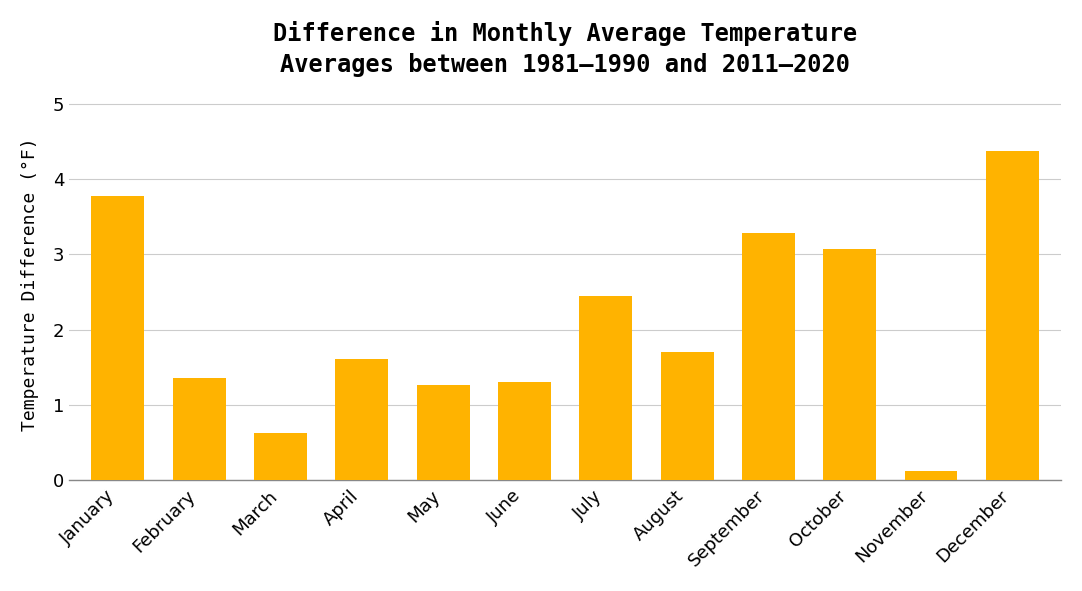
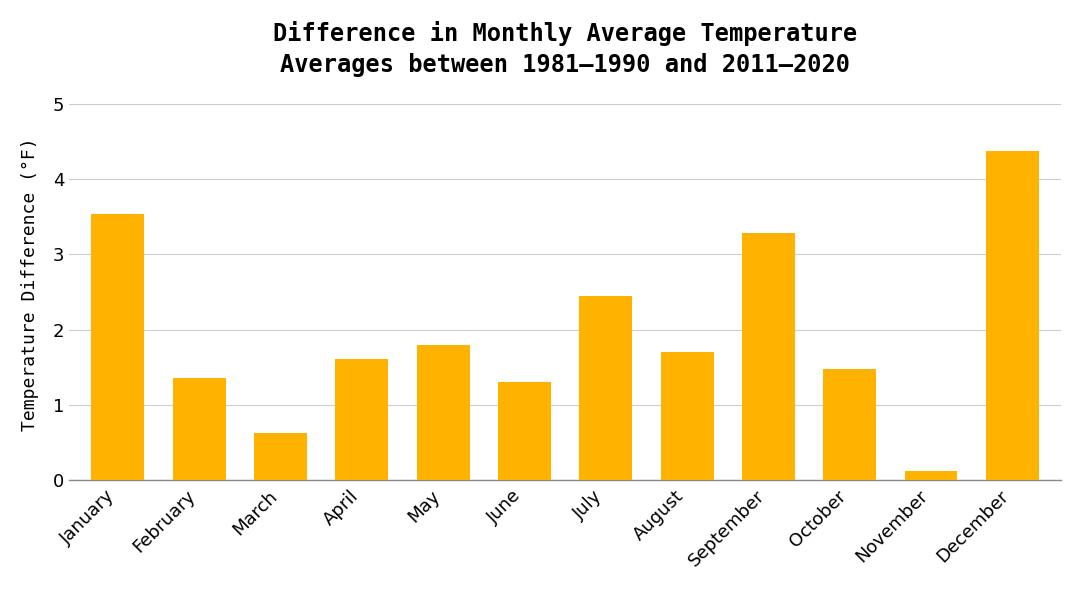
January: 3.78 -> 3.54
May: 1.26 -> 1.80
October: 3.07 -> 1.48
